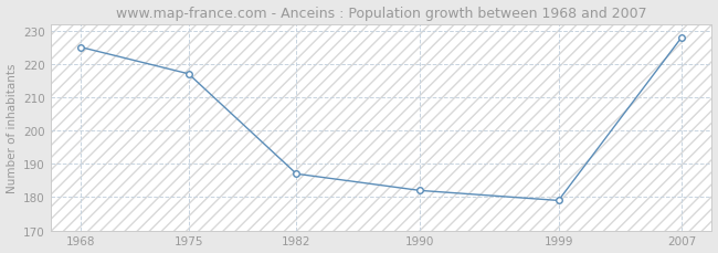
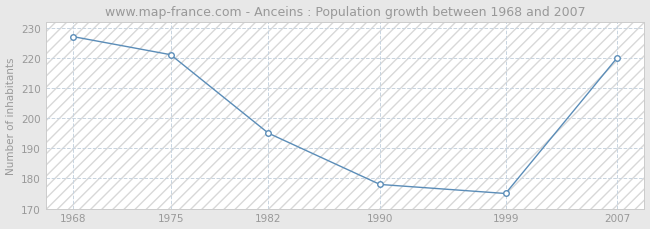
1968: 225 -> 227
1975: 217 -> 221
1982: 187 -> 195
1990: 182 -> 178
1999: 179 -> 175
2007: 228 -> 220
